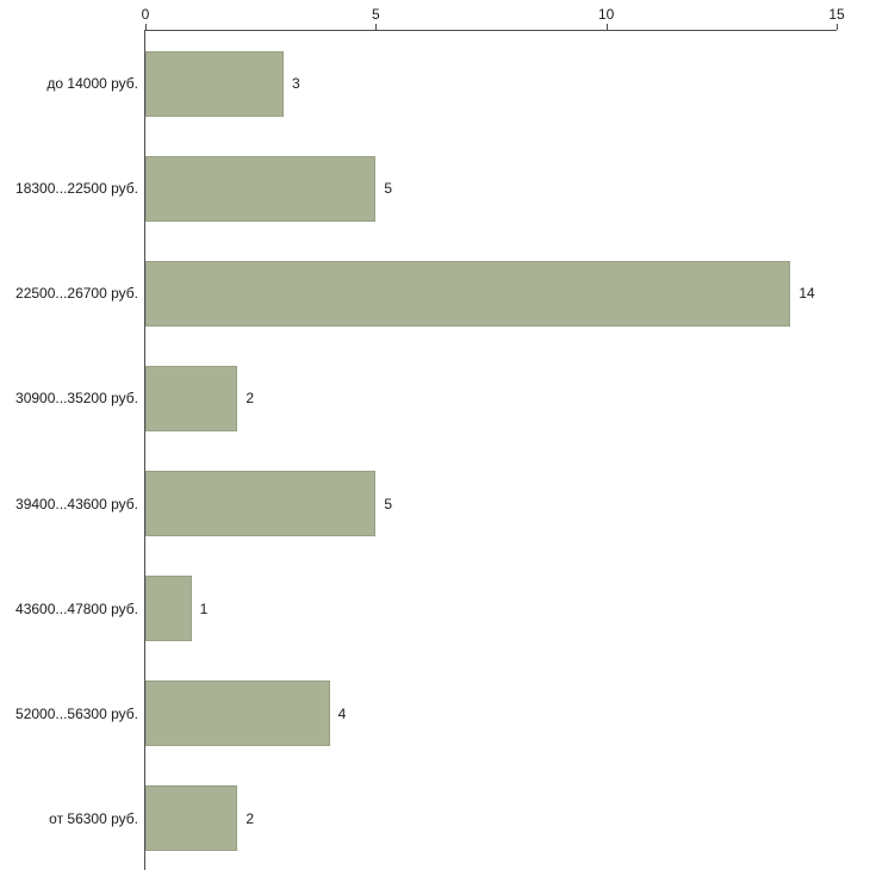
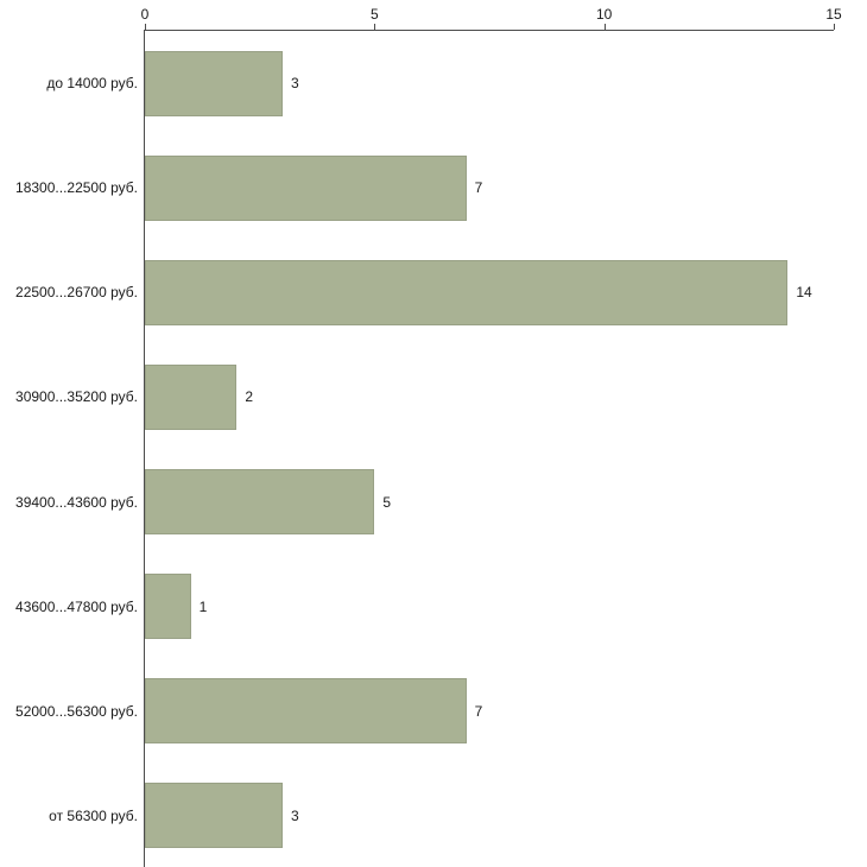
18300...22500 руб.: 5 -> 7
52000...56300 руб.: 4 -> 7
от 56300 руб.: 2 -> 3
